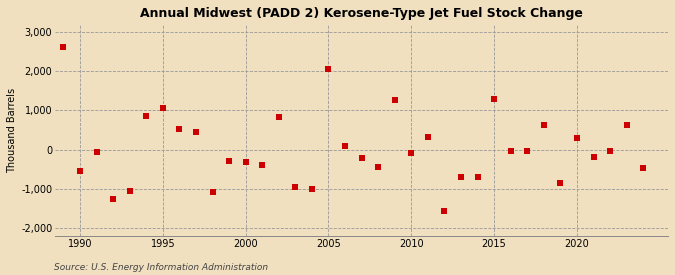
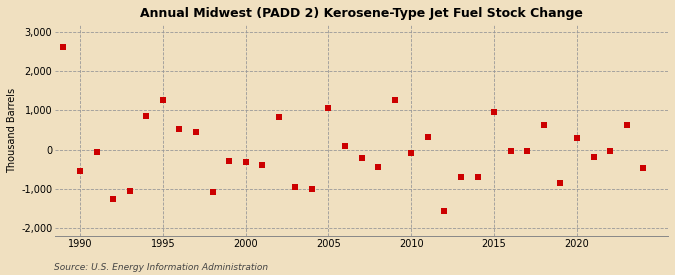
1995: 1,050 -> 1,250
2005: 2,050 -> 1,060
2015: 1,300 -> 960
